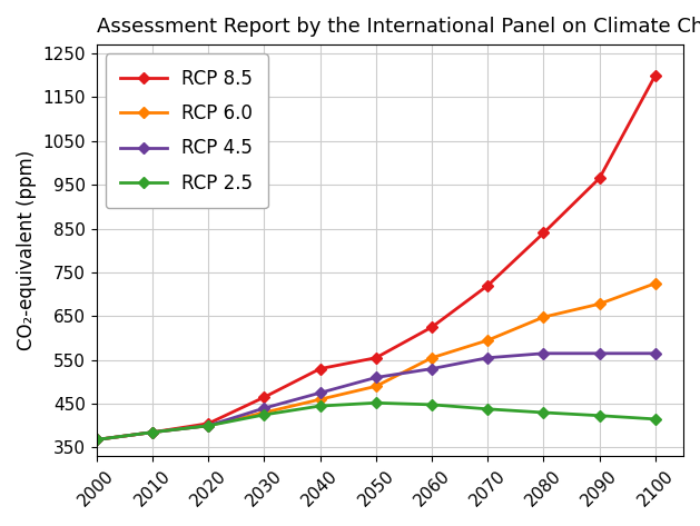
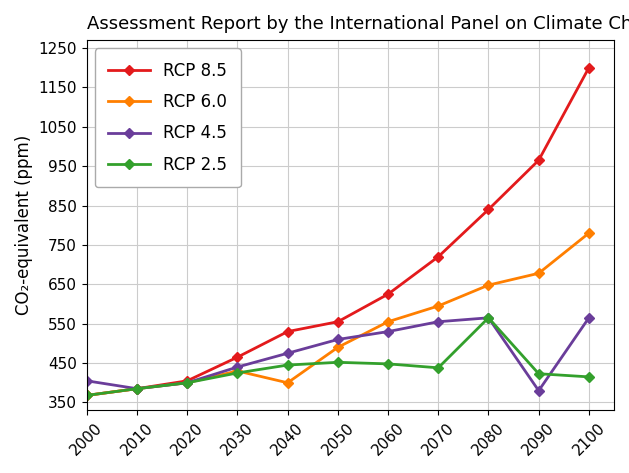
RCP 4.5/2000: 368 -> 405
RCP 6.0/2040: 460 -> 400
RCP 2.5/2080: 430 -> 565
RCP 4.5/2090: 565 -> 380
RCP 6.0/2100: 725 -> 780
